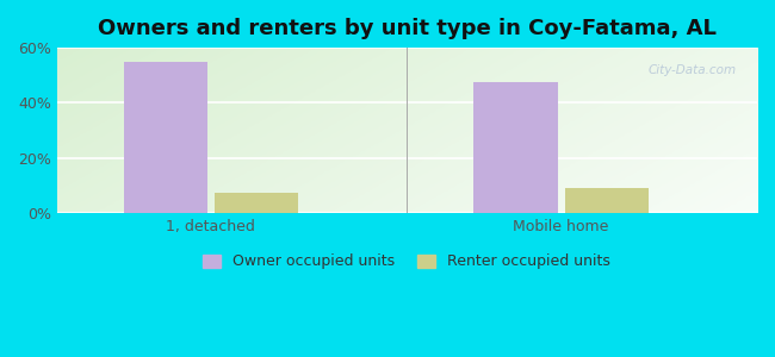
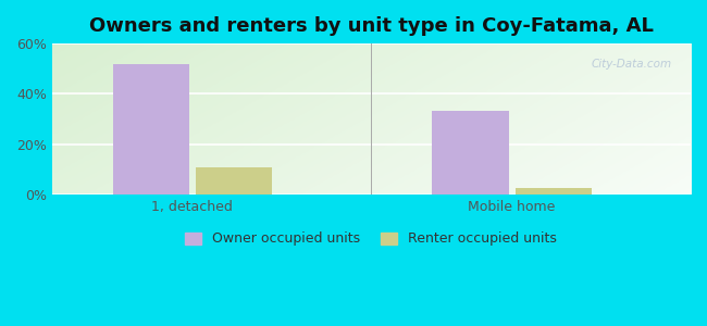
Owner occupied units/1, detached: 55.0% -> 52.0%
Renter occupied units/1, detached: 7.5% -> 11.0%
Owner occupied units/Mobile home: 47.5% -> 33.5%
Renter occupied units/Mobile home: 9.0% -> 2.5%
